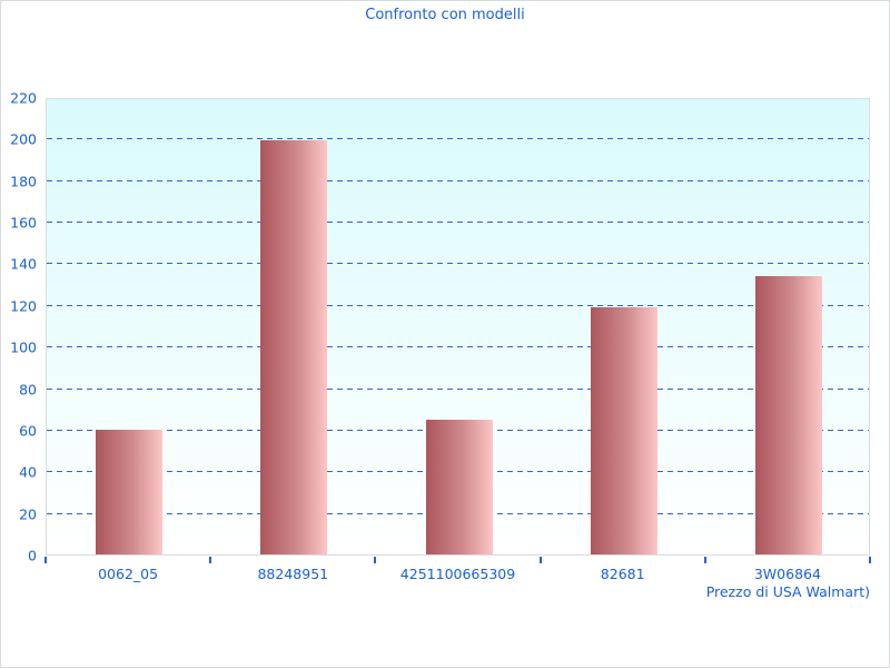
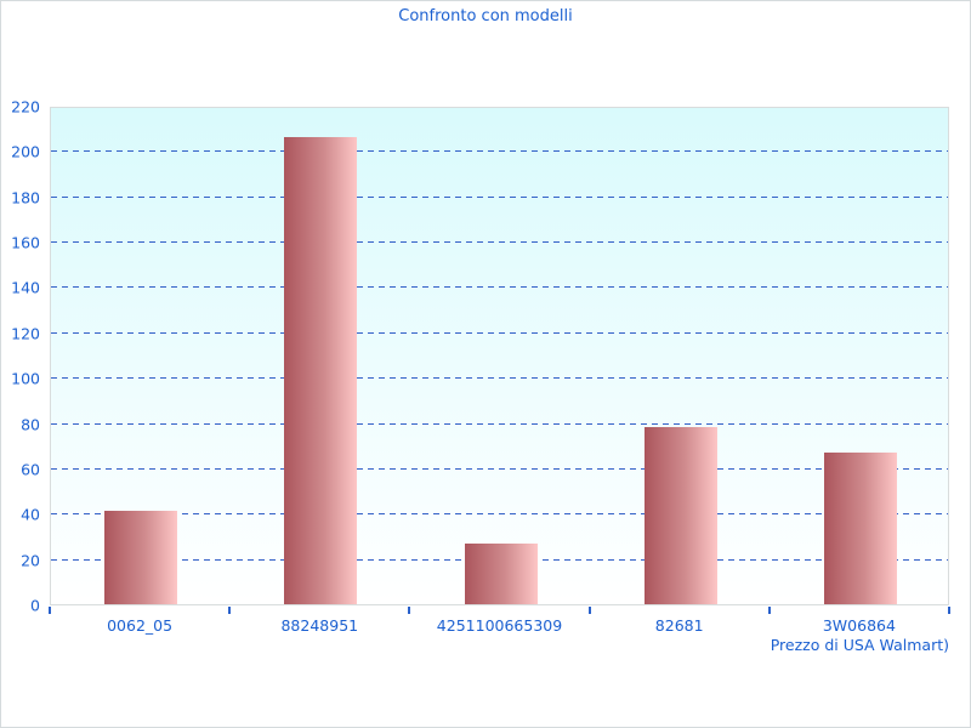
0062_05: 60 -> 41
88248951: 199 -> 206
4251100665309: 65 -> 27
82681: 119 -> 78
3W06864: 134 -> 67
